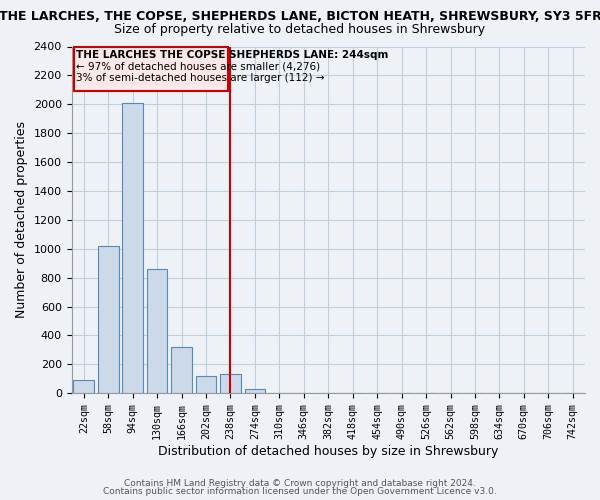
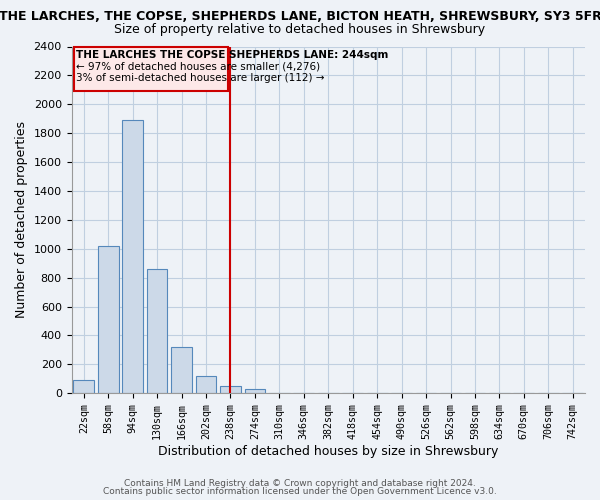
94sqm: 2010 -> 1890
238sqm: 130 -> 50
